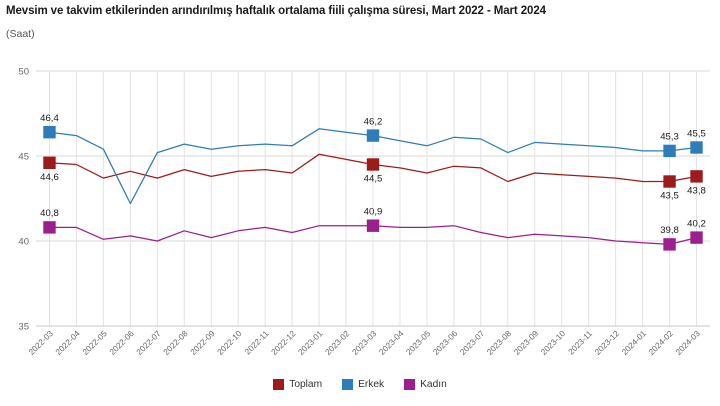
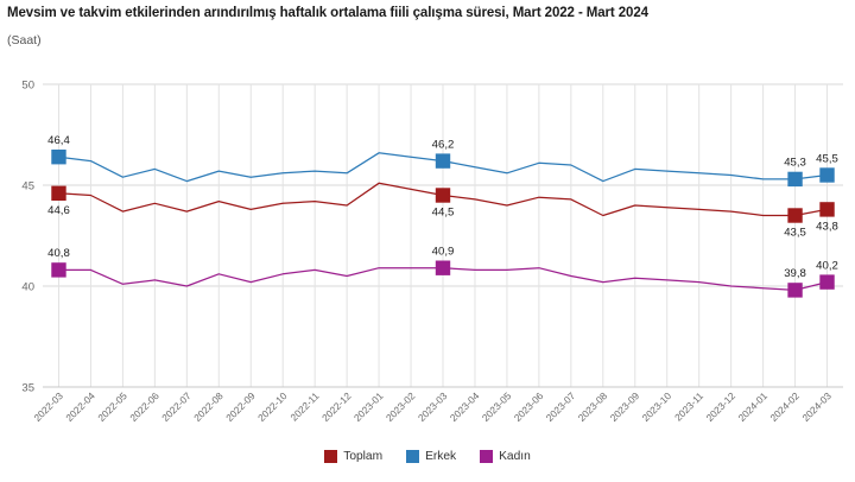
Erkek/2022-06: 42.2 -> 45.8
